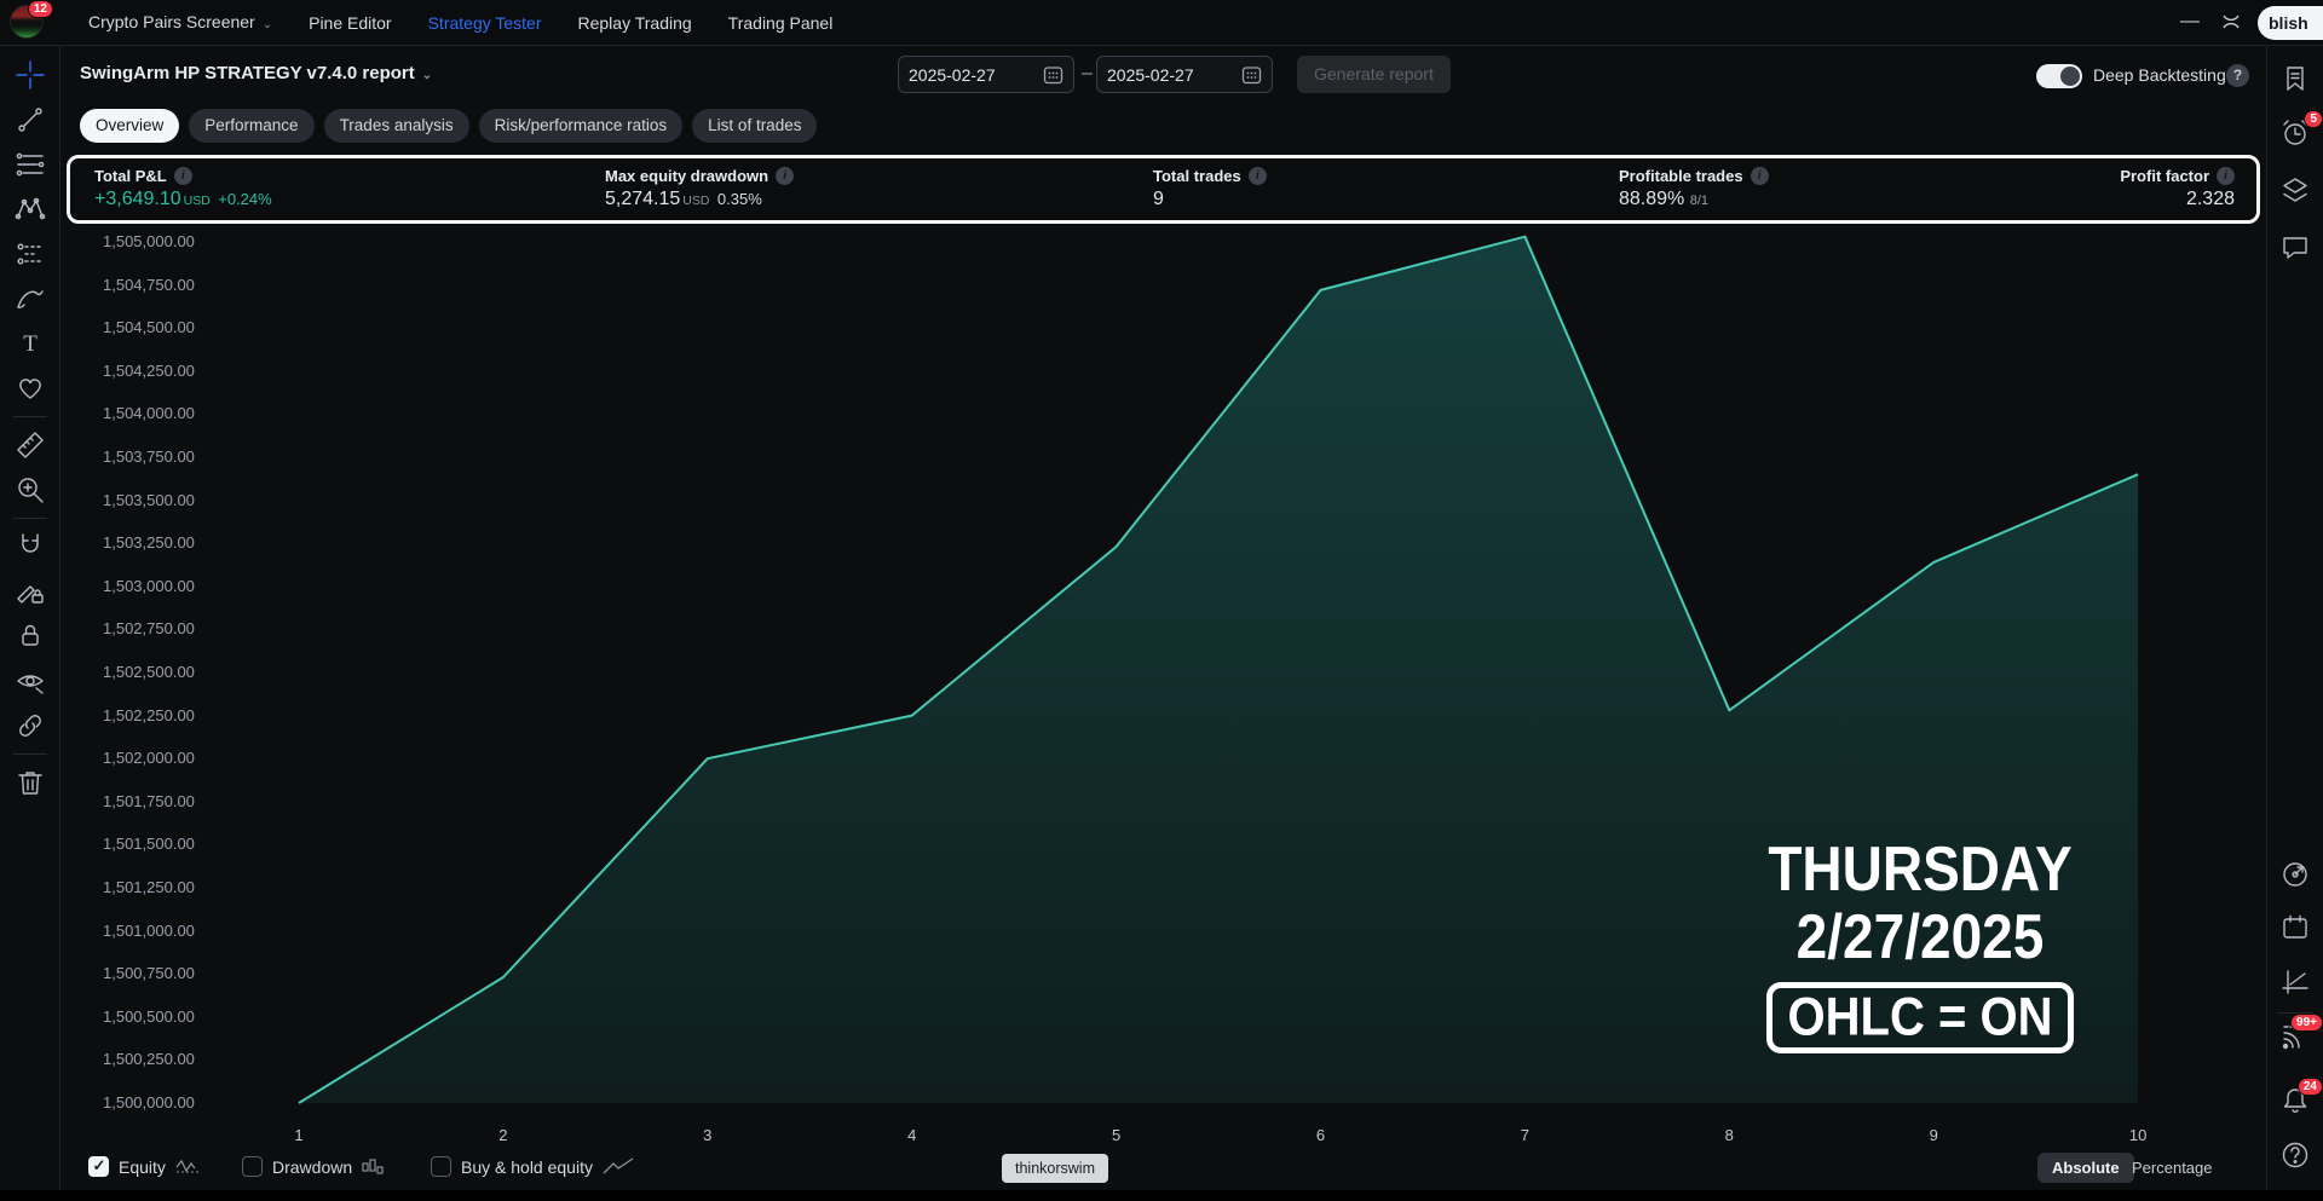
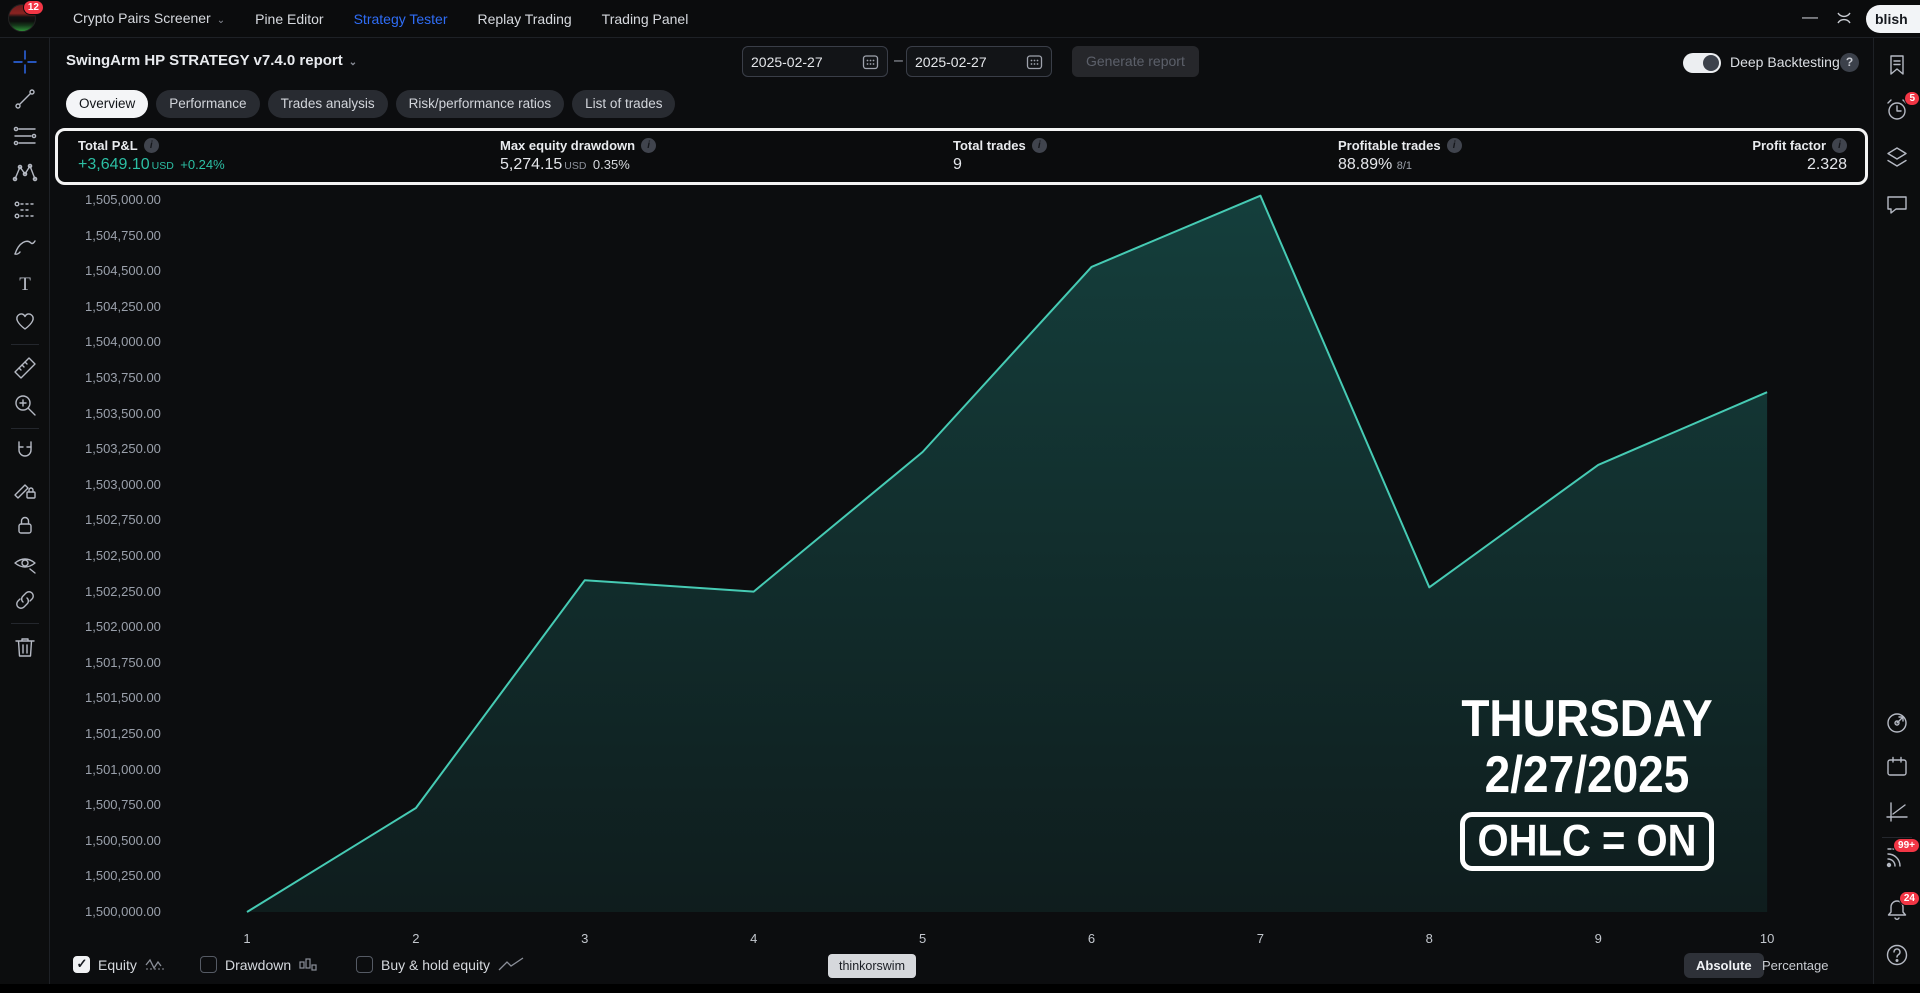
3: 1502000 -> 1502330
6: 1504720 -> 1504530
